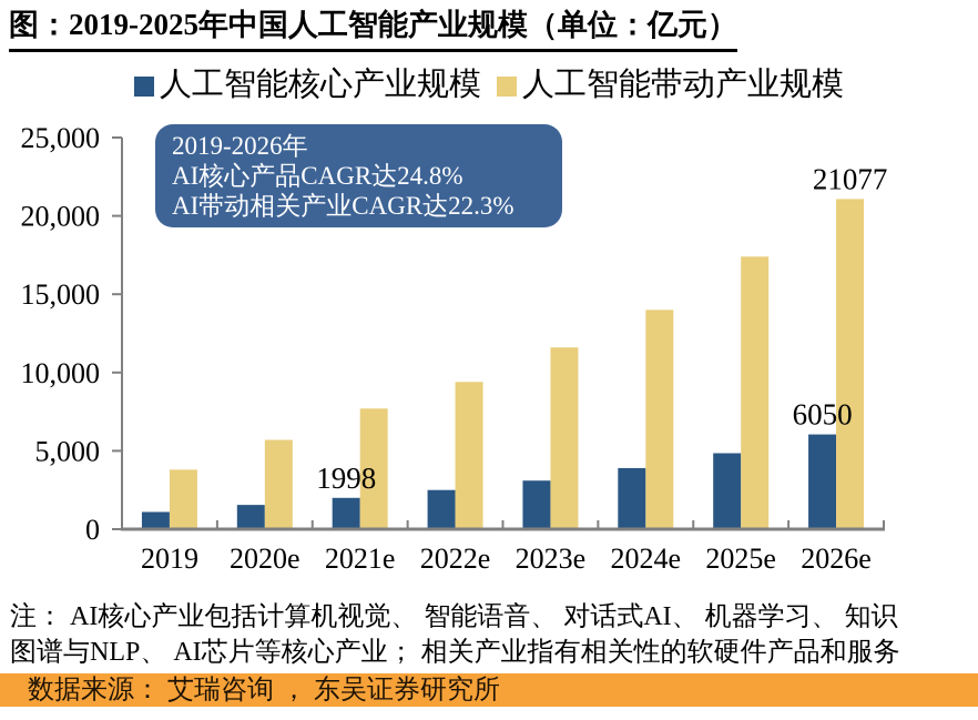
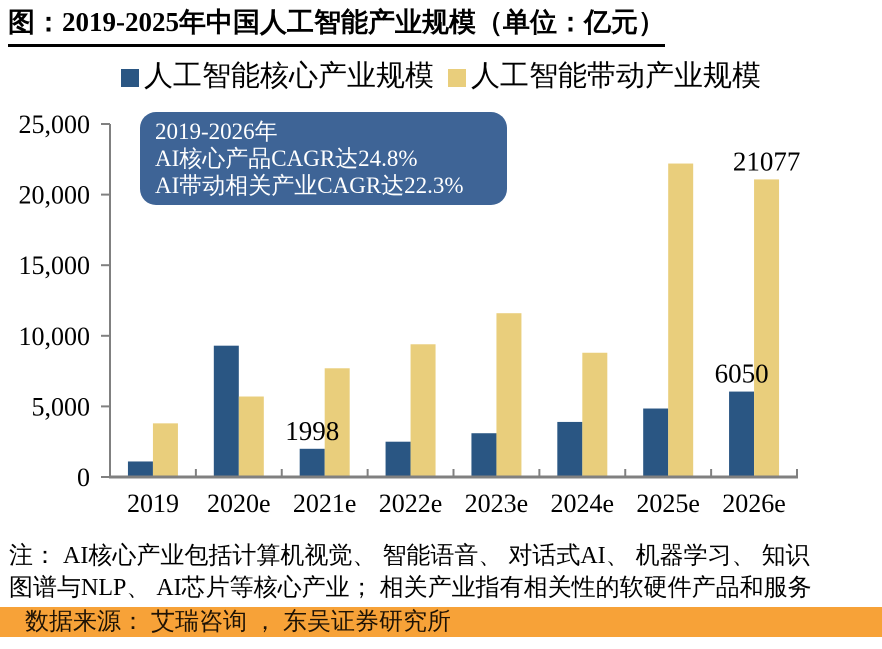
人工智能核心产业规模/2020e: 1600 -> 9300
人工智能带动产业规模/2024e: 14000 -> 8800
人工智能带动产业规模/2025e: 17400 -> 22200
